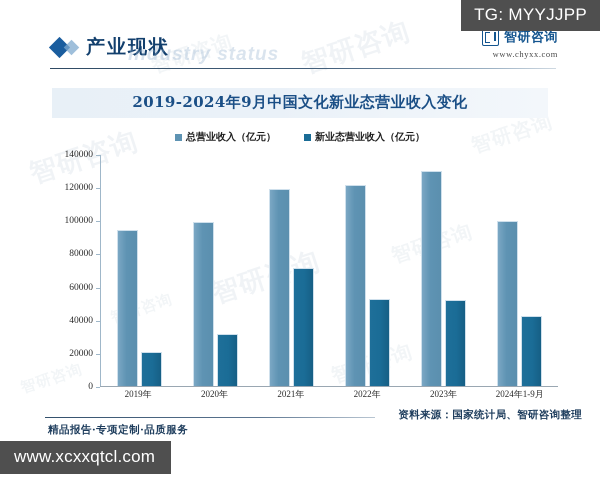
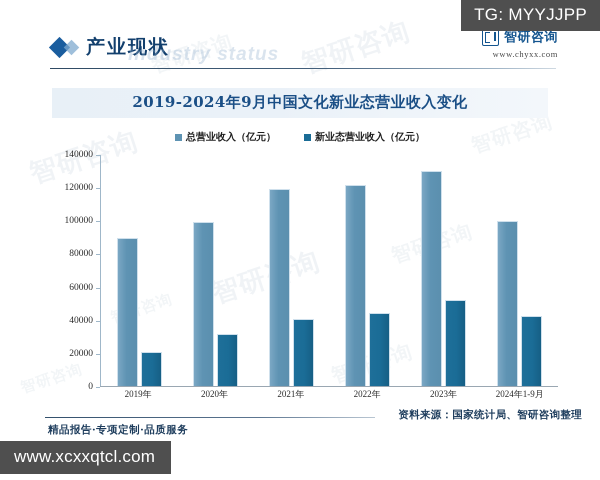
总营业收入（亿元）/2019年: 94000 -> 89000
新业态营业收入（亿元）/2021年: 71000 -> 40000
新业态营业收入（亿元）/2022年: 52000 -> 44000
